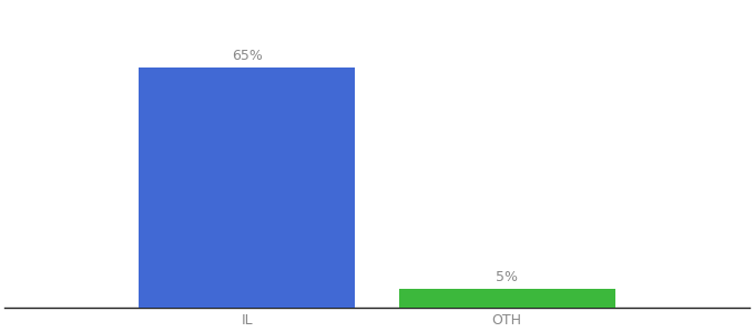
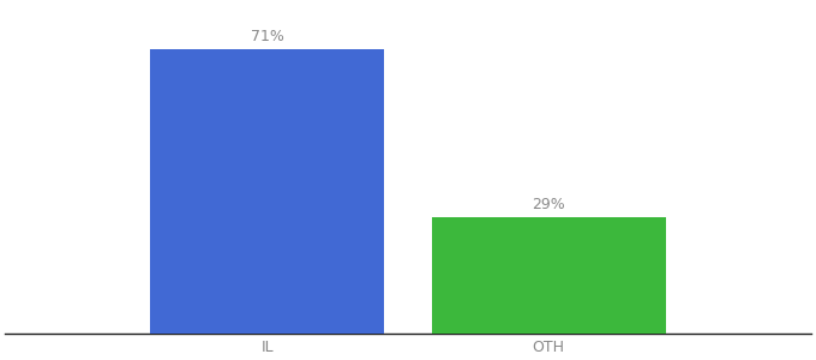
IL: 65% -> 71%
OTH: 5% -> 29%
